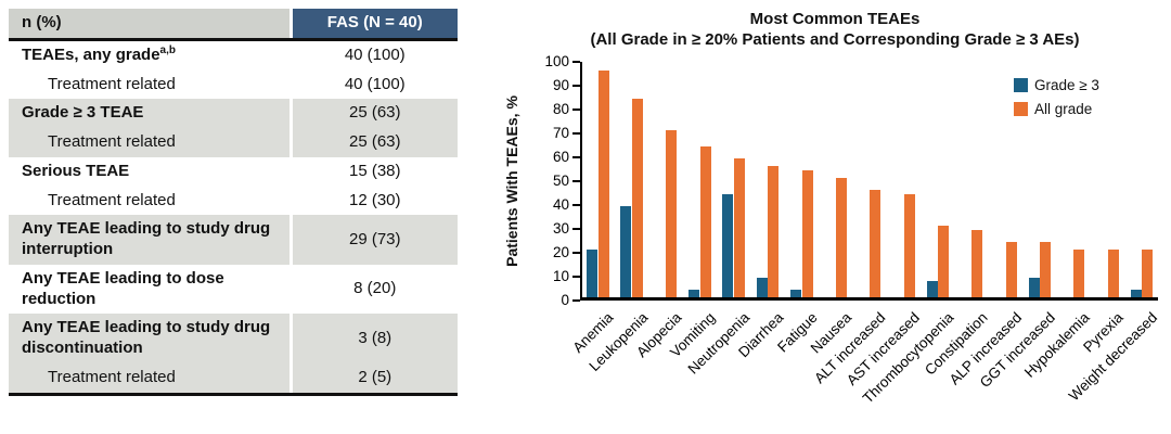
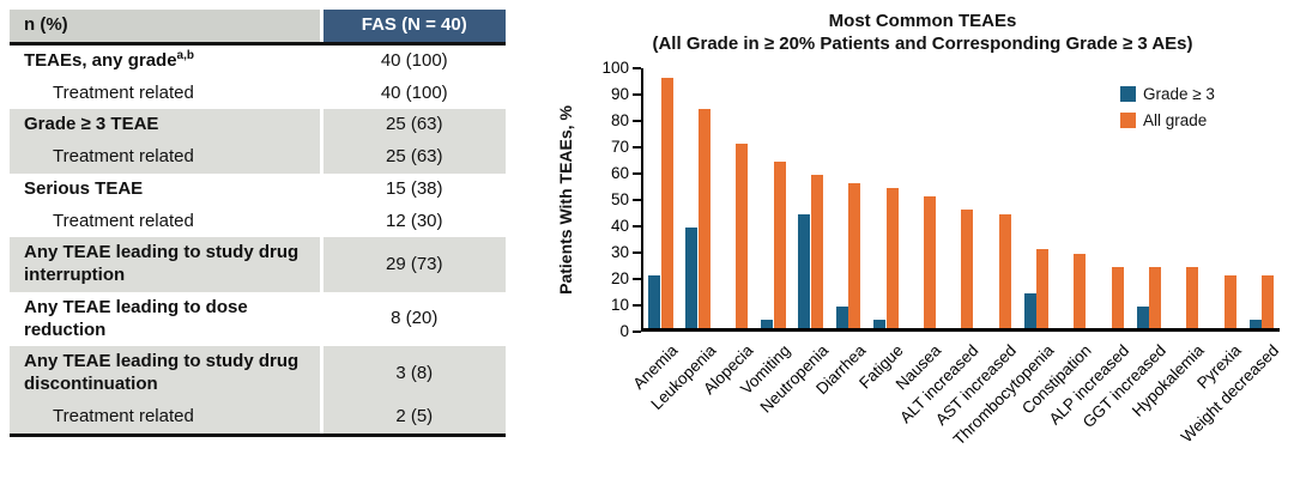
Grade ≥ 3/Thrombocytopenia: 7 -> 13
All grade/Hypokalemia: 20 -> 23
